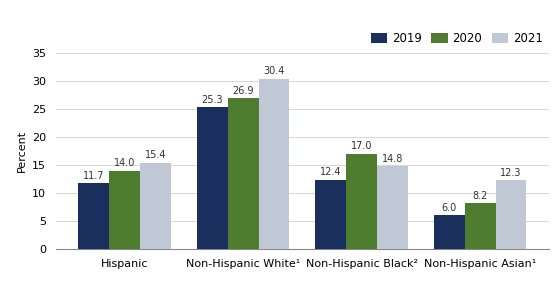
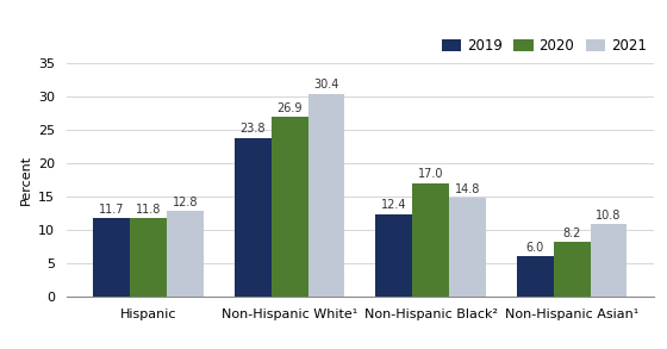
2020/Hispanic: 14.0 -> 11.8
2021/Hispanic: 15.4 -> 12.8
2019/Non-Hispanic White¹: 25.3 -> 23.8
2021/Non-Hispanic Asian¹: 12.3 -> 10.8
